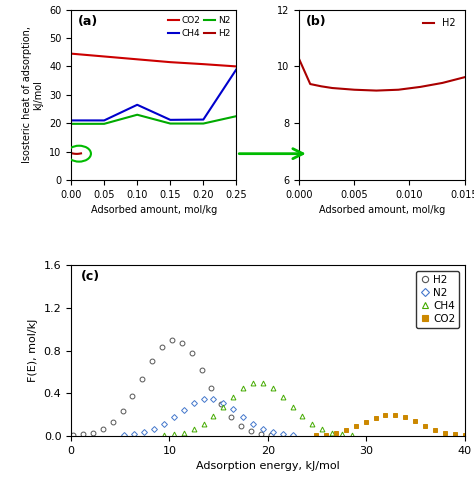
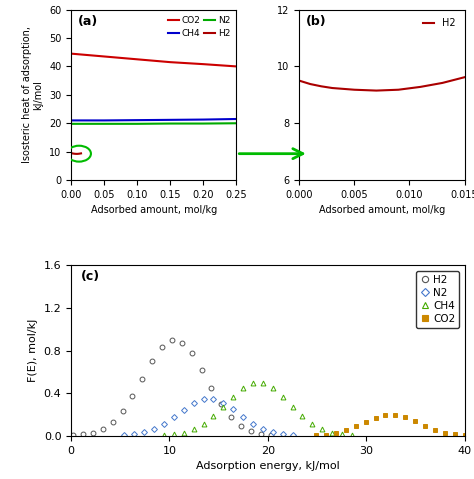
CH4/0.10: 26.5 -> 21.1
N2/0.10: 23.0 -> 19.8
CH4/0.25: 39.0 -> 21.5
N2/0.25: 22.5 -> 20.0
0.000: 10.25 -> 9.50
